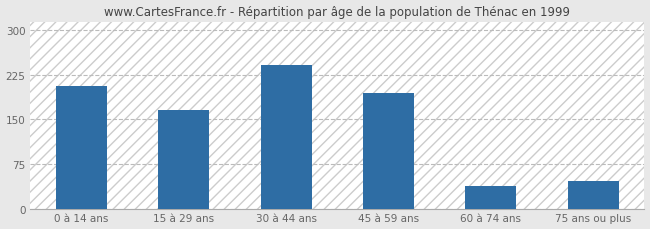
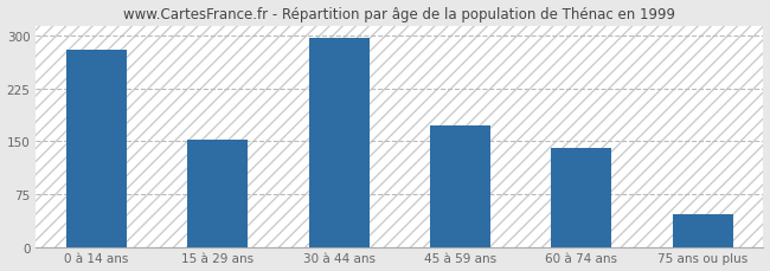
0 à 14 ans: 206 -> 281
15 à 29 ans: 166 -> 152
30 à 44 ans: 242 -> 297
45 à 59 ans: 194 -> 172
60 à 74 ans: 38 -> 140
